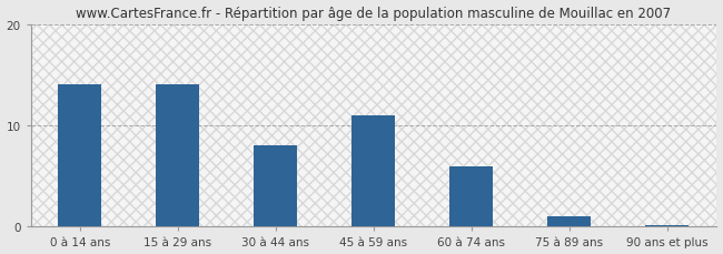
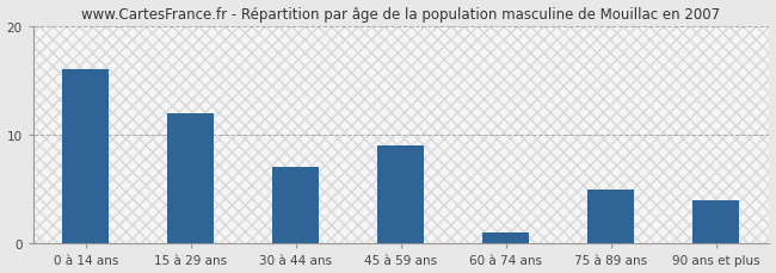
0 à 14 ans: 14.0 -> 16.0
15 à 29 ans: 14.0 -> 12.0
30 à 44 ans: 8.0 -> 7.0
45 à 59 ans: 11.0 -> 9.0
60 à 74 ans: 6.0 -> 1.0
75 à 89 ans: 1.0 -> 5.0
90 ans et plus: 0.2 -> 4.0
